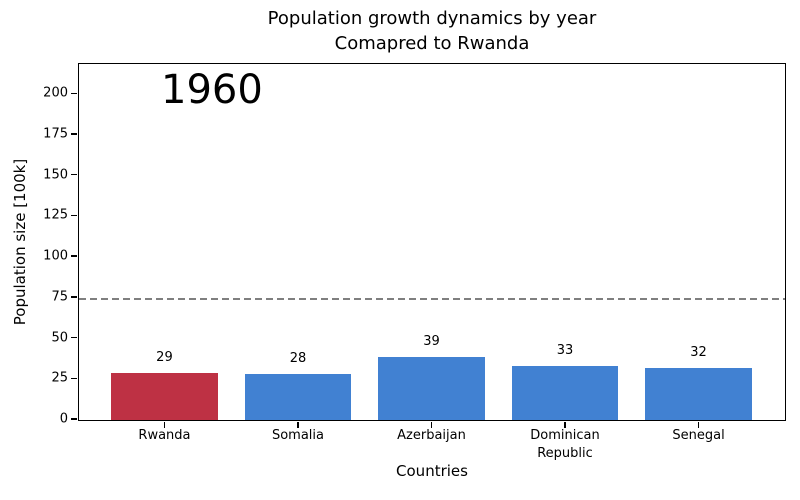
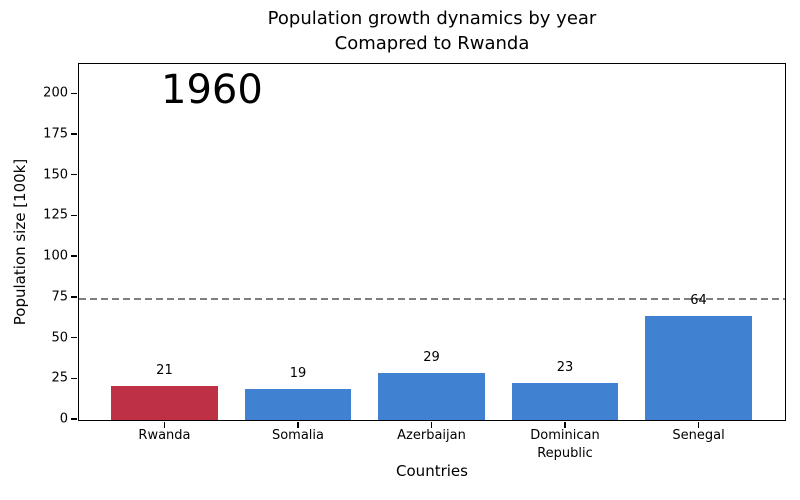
Rwanda: 29 -> 21
Somalia: 28 -> 19
Azerbaijan: 39 -> 29
Dominican Republic: 33 -> 23
Senegal: 32 -> 64
